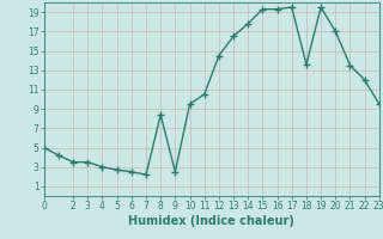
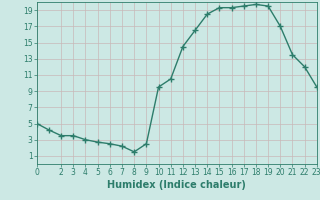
8: 8.4 -> 1.5
14: 17.8 -> 18.5
18: 13.6 -> 19.7
